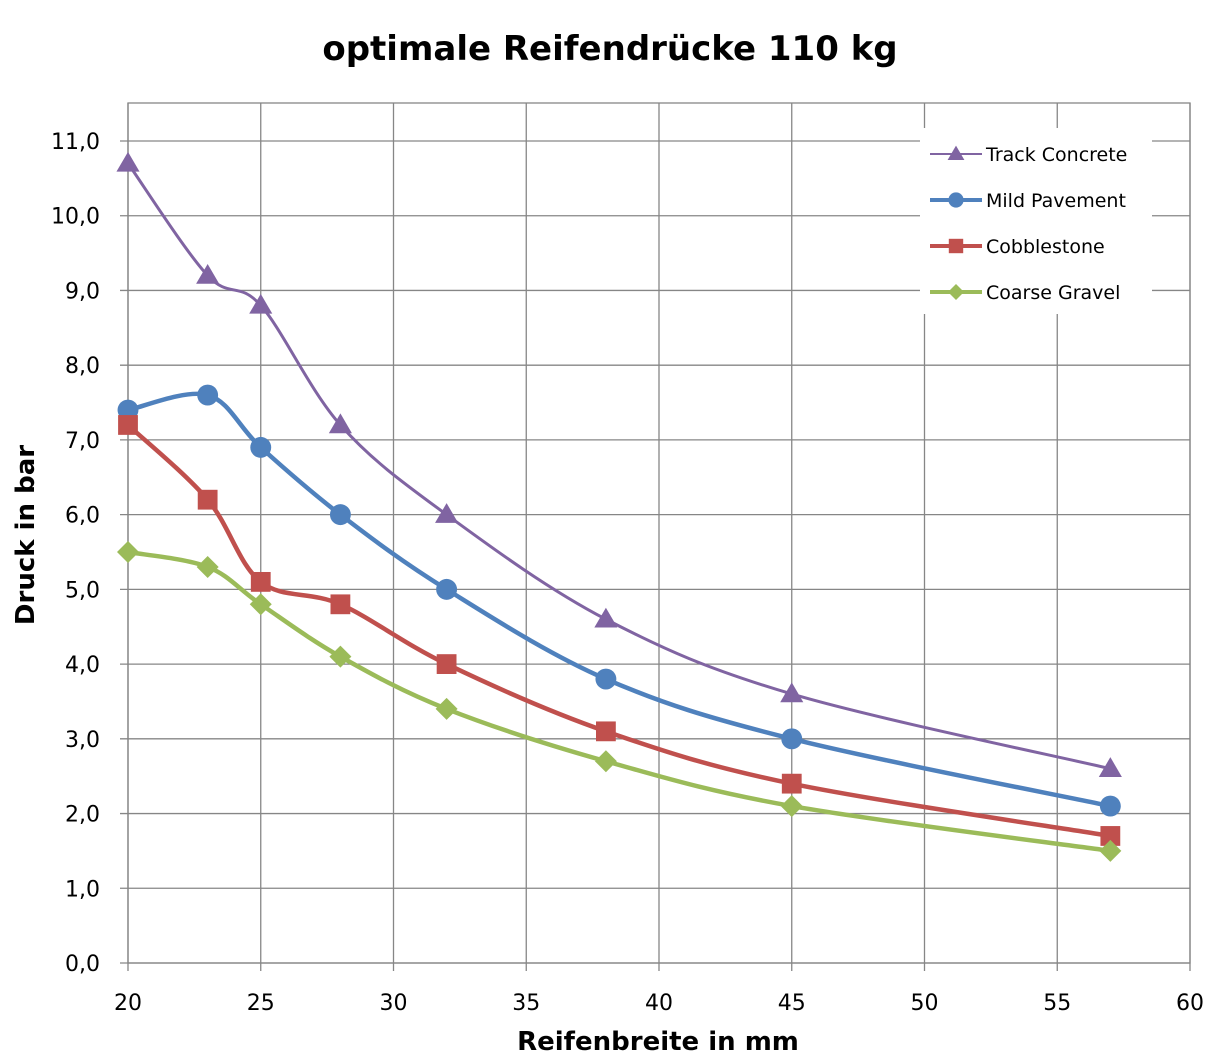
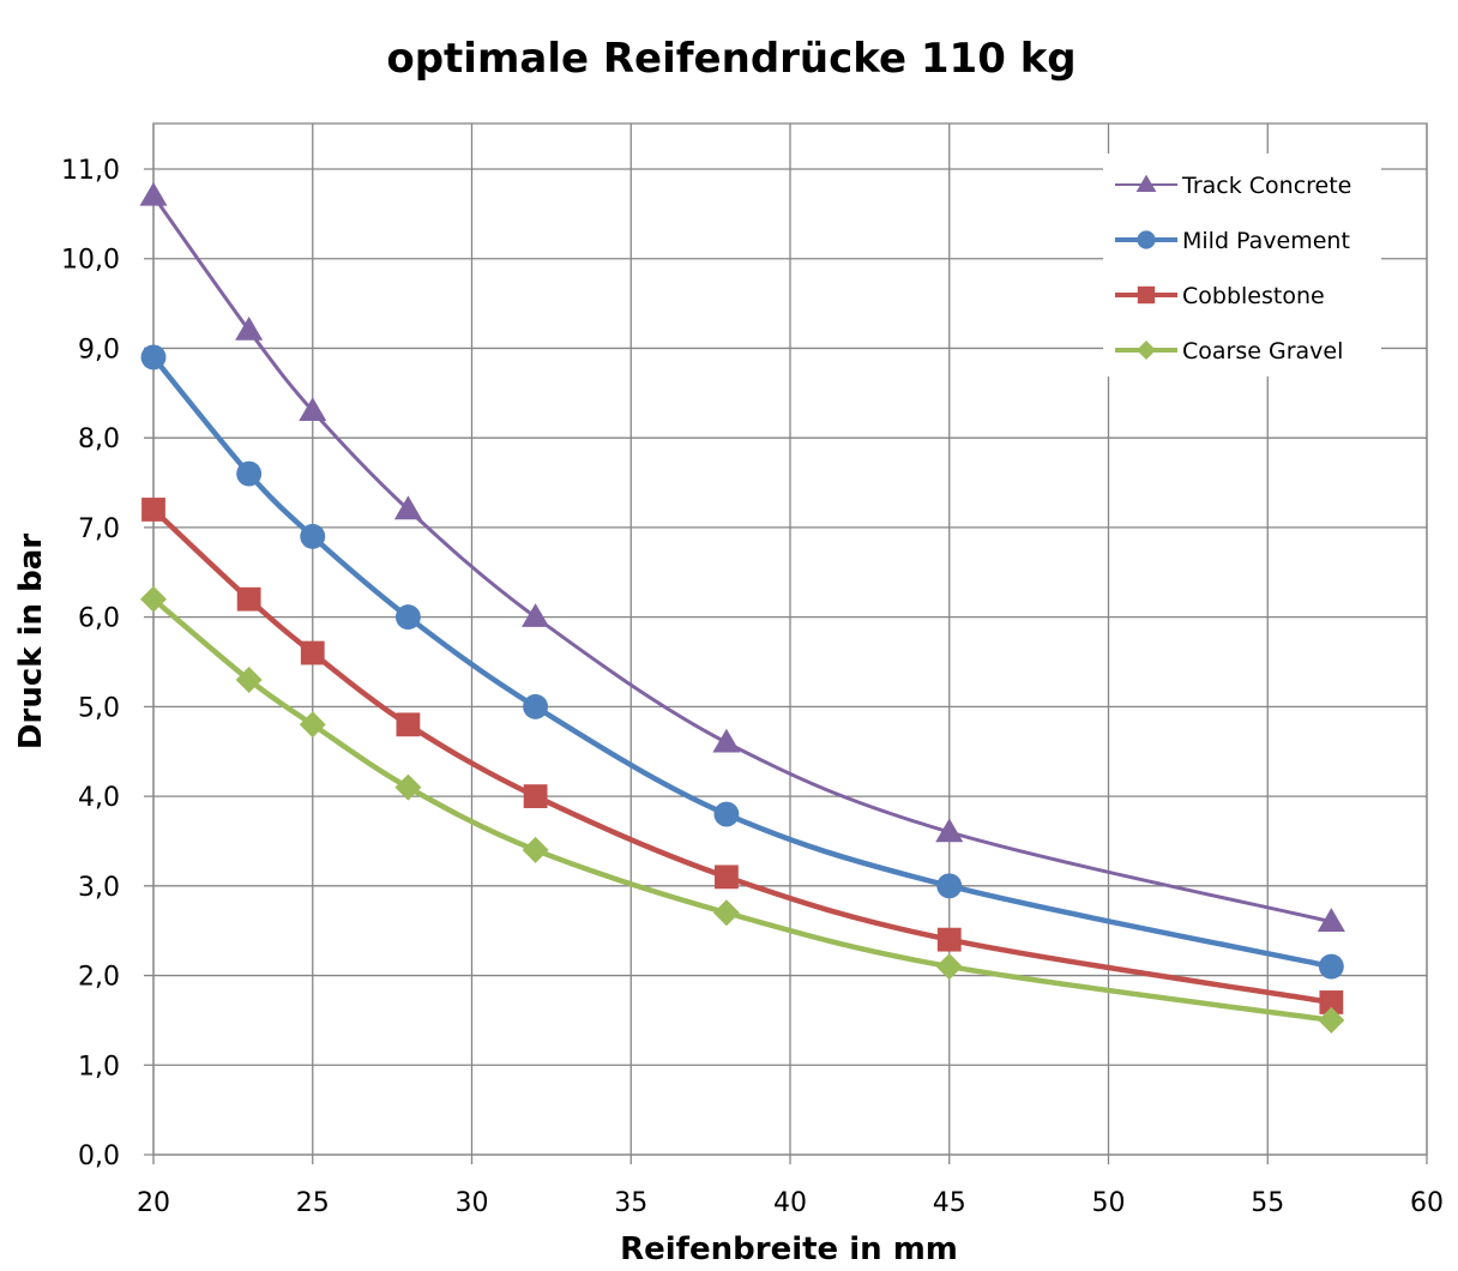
Mild Pavement/20: 7,4 -> 8,9
Coarse Gravel/20: 5,5 -> 6,2
Track Concrete/25: 8,8 -> 8,3
Cobblestone/25: 5,1 -> 5,6
